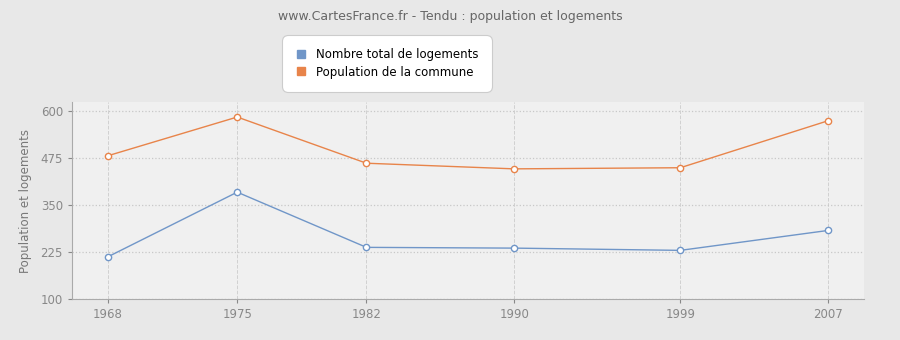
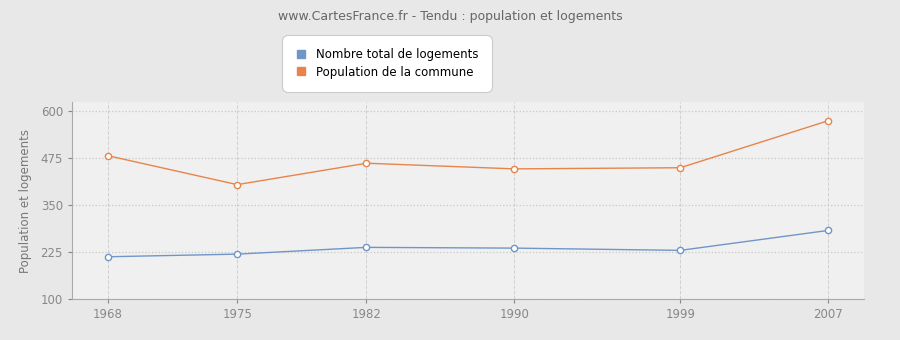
Nombre total de logements/1975: 385 -> 220
Population de la commune/1975: 585 -> 405
